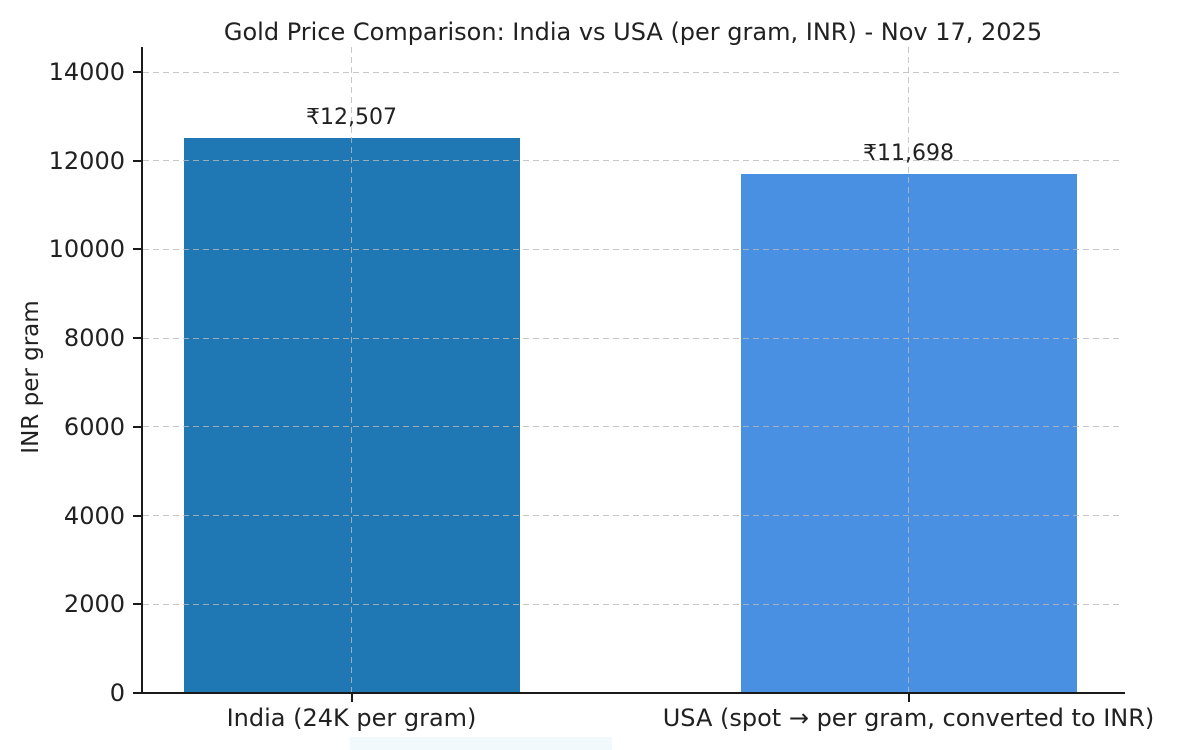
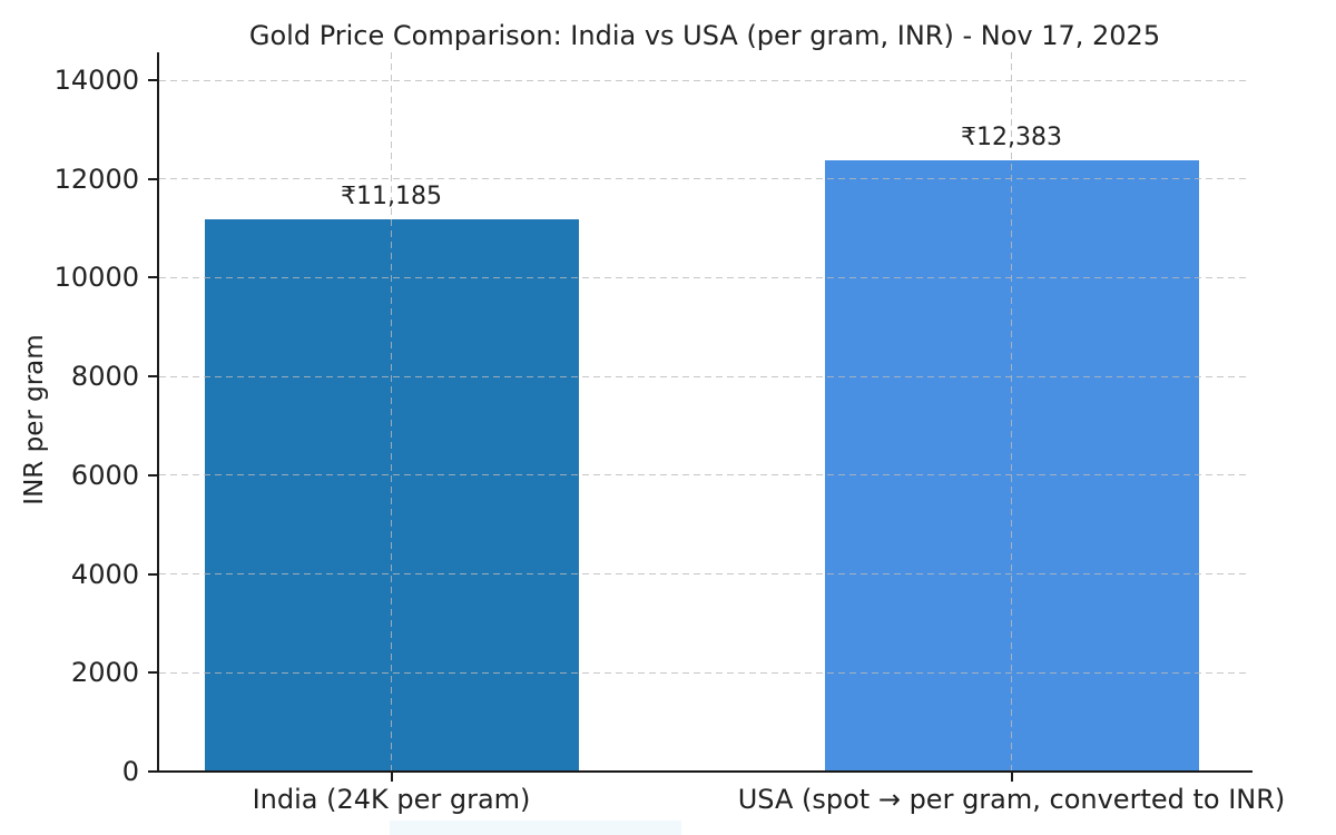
India (24K per gram): 12,507 -> 11,185
USA (spot → per gram, converted to INR): 11,698 -> 12,383
